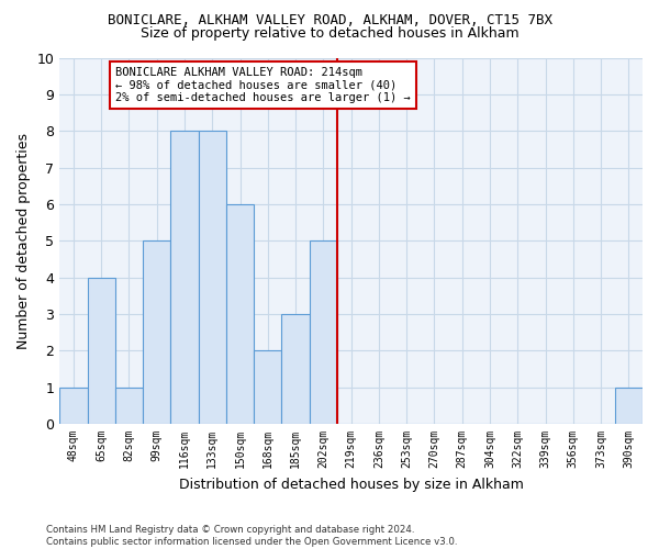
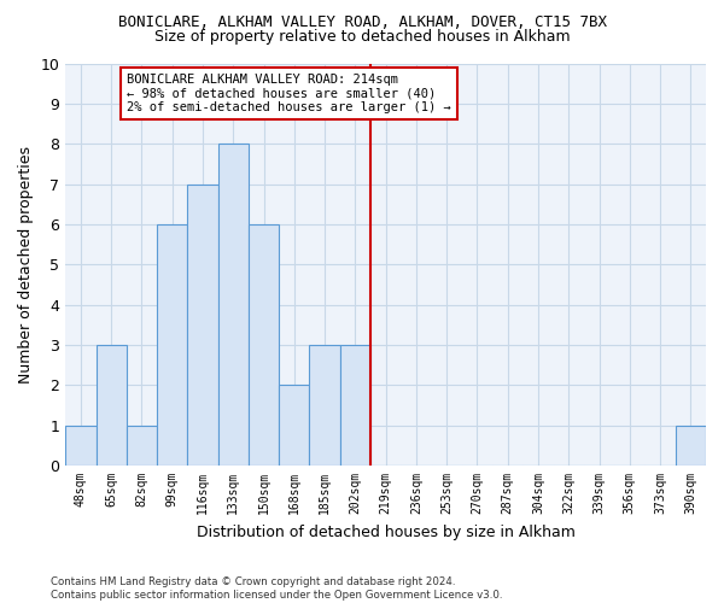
65sqm: 4 -> 3
99sqm: 5 -> 6
116sqm: 8 -> 7
202sqm: 5 -> 3
